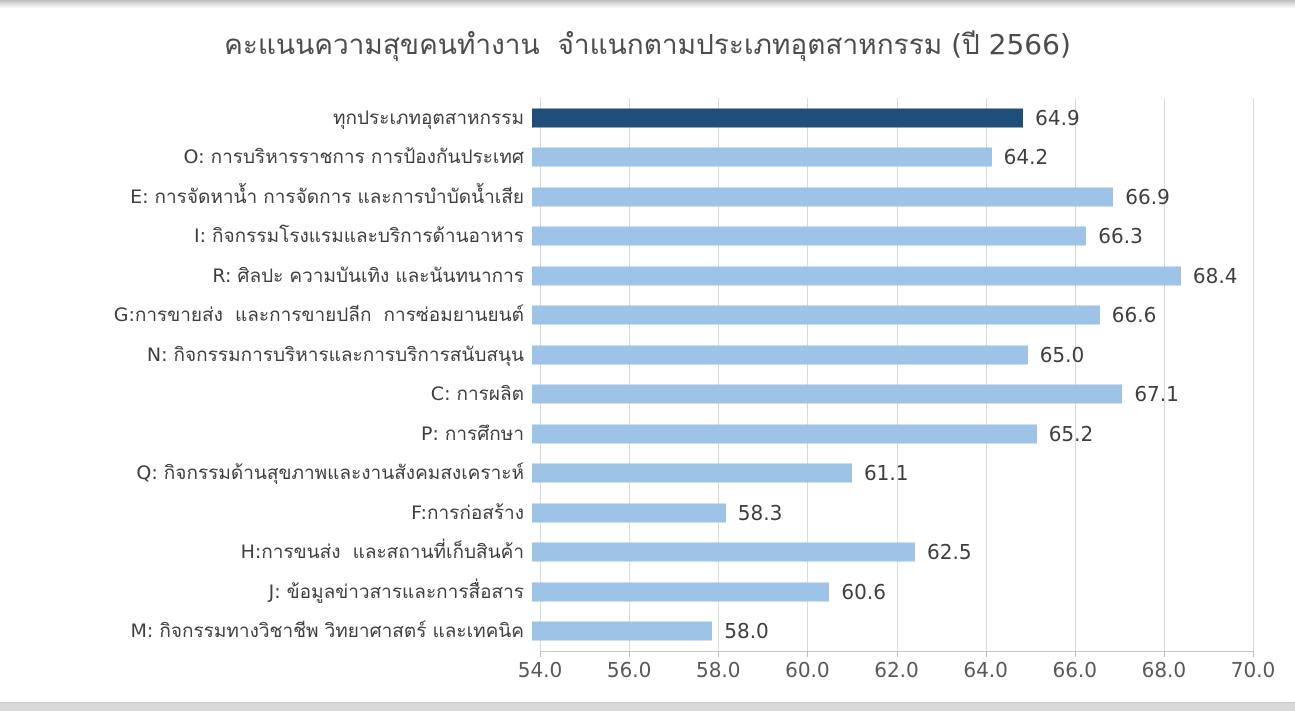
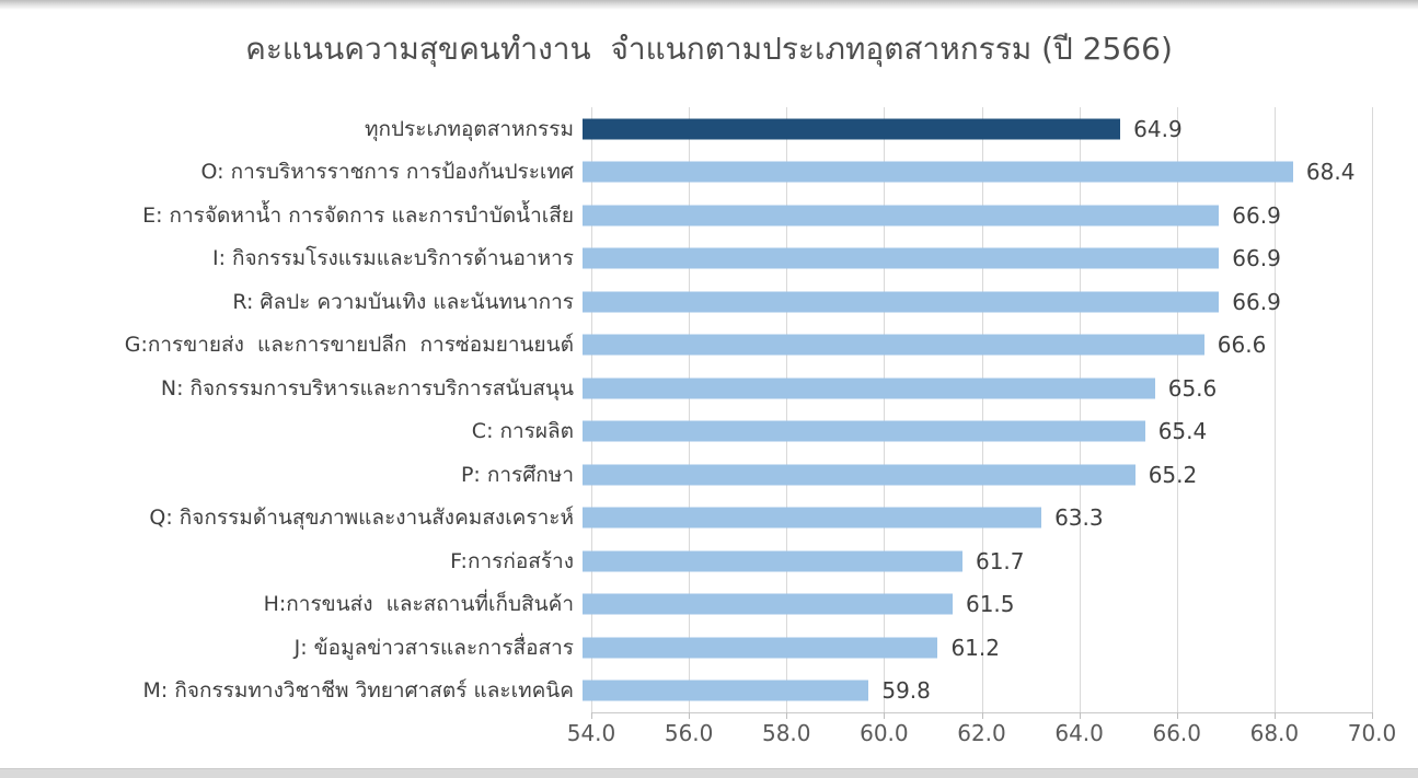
O: การบริหารราชการ การป้องกันประเทศ: 64.2 -> 68.4
I: กิจกรรมโรงแรมและบริการด้านอาหาร: 66.3 -> 66.9
R: ศิลปะ ความบันเทิง และนันทนาการ: 68.4 -> 66.9
N: กิจกรรมการบริหารและการบริการสนับสนุน: 65.0 -> 65.6
C: การผลิต: 67.1 -> 65.4
Q: กิจกรรมด้านสุขภาพและงานสังคมสงเคราะห์: 61.1 -> 63.3
F:การก่อสร้าง: 58.3 -> 61.7
H:การขนส่ง และสถานที่เก็บสินค้า: 62.5 -> 61.5
J: ข้อมูลข่าวสารและการสื่อสาร: 60.6 -> 61.2
M: กิจกรรมทางวิชาชีพ วิทยาศาสตร์ และเทคนิค: 58.0 -> 59.8
